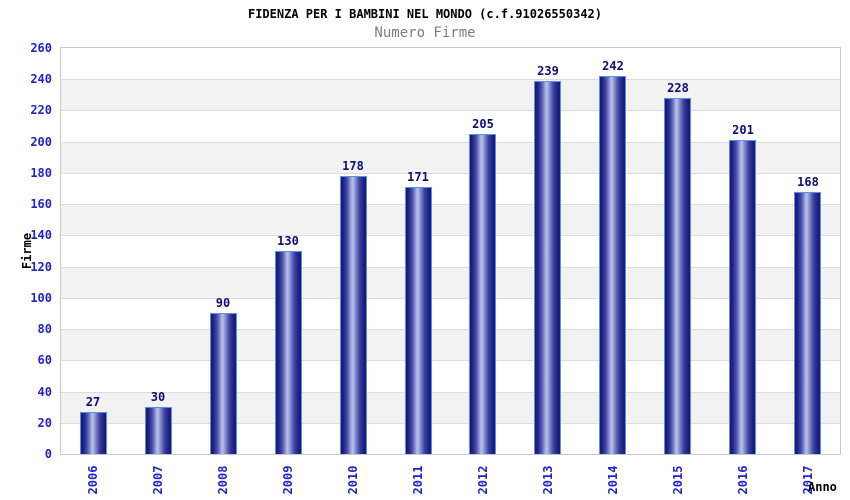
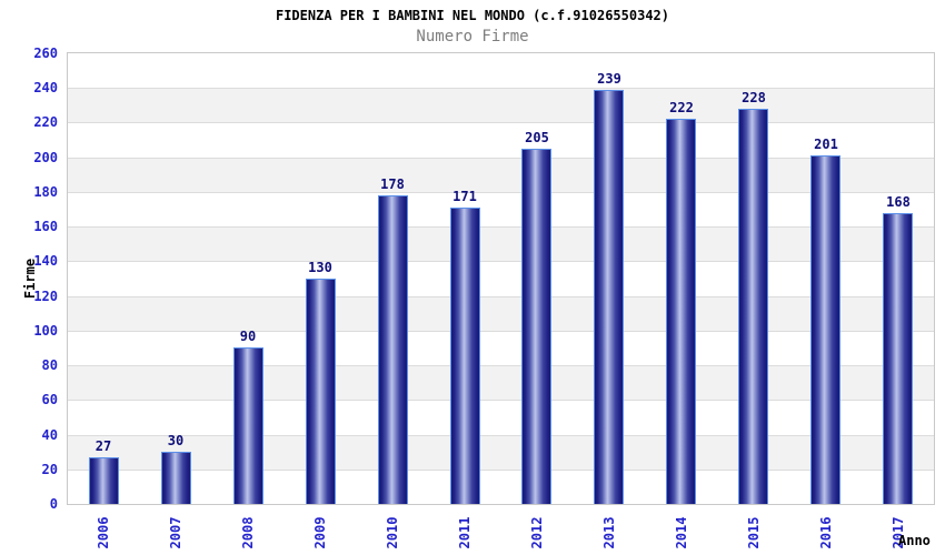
2014: 242 -> 222
